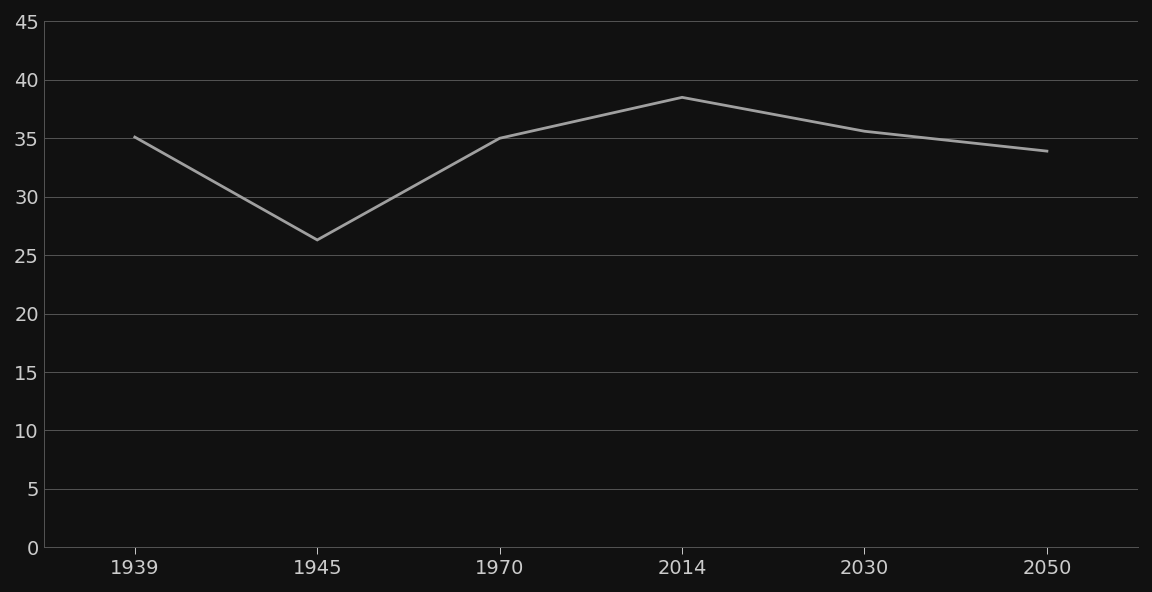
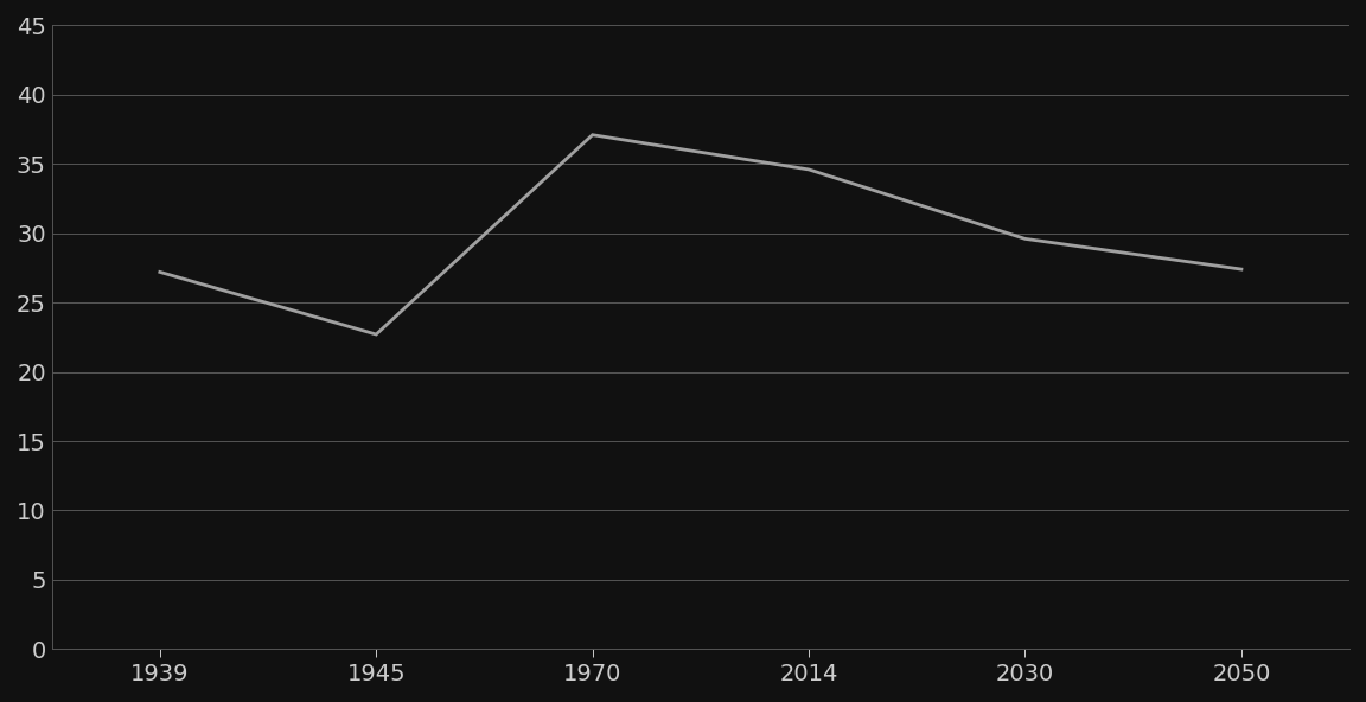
1939: 35.1 -> 27.2
1945: 26.3 -> 22.7
1970: 35.0 -> 37.1
2014: 38.5 -> 34.6
2030: 35.6 -> 29.6
2050: 33.9 -> 27.4
